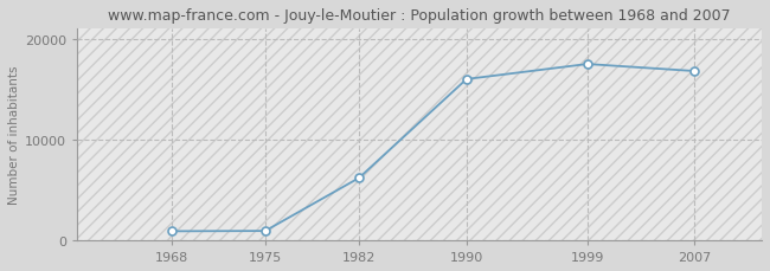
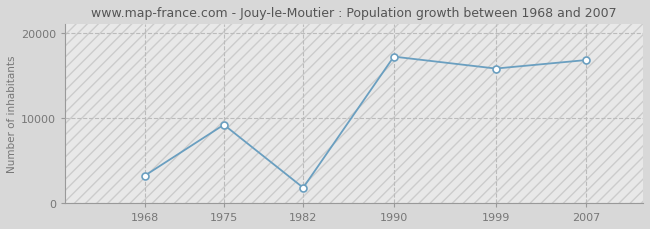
1968: 900 -> 3200
1975: 900 -> 9200
1982: 6200 -> 1800
1990: 16000 -> 17200
1999: 17500 -> 15800
